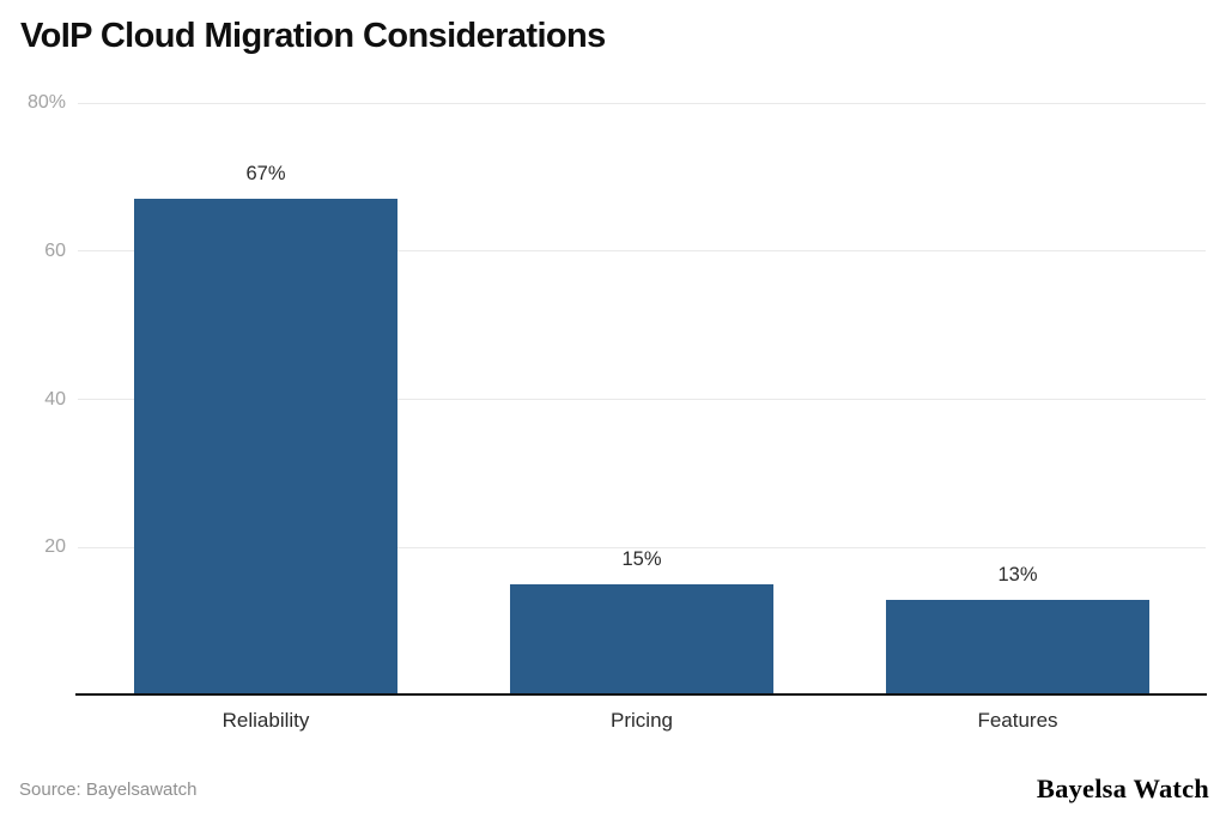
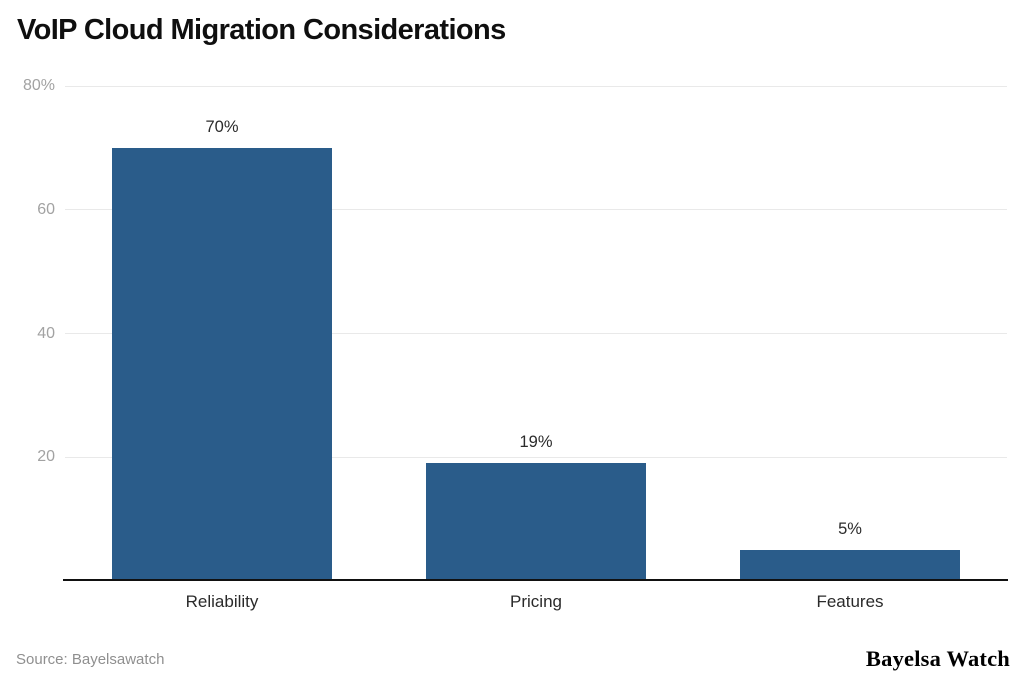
Reliability: 67% -> 70%
Pricing: 15% -> 19%
Features: 13% -> 5%
